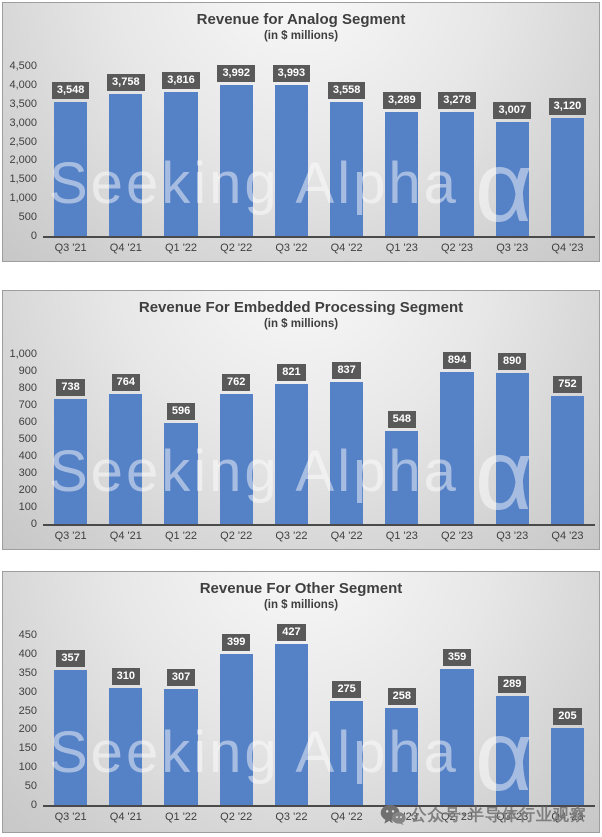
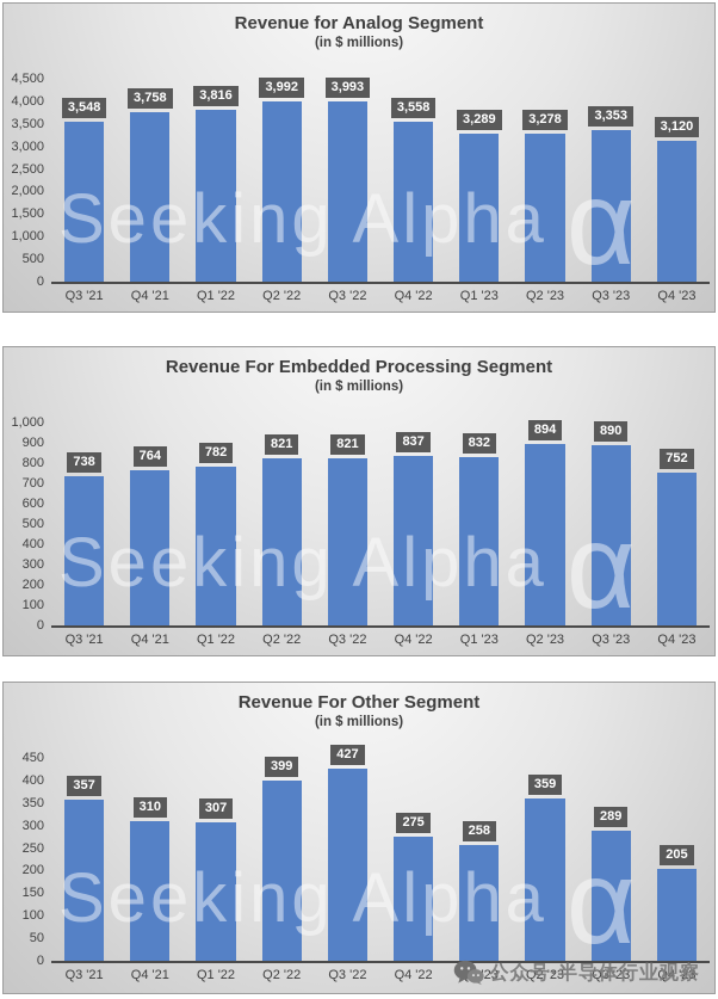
Revenue for Analog Segment/Q3 '23: 3,007 -> 3,353
Revenue For Embedded Processing Segment/Q1 '22: 596 -> 782
Revenue For Embedded Processing Segment/Q2 '22: 762 -> 821
Revenue For Embedded Processing Segment/Q1 '23: 548 -> 832
